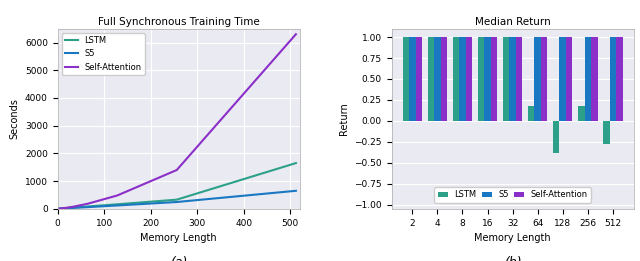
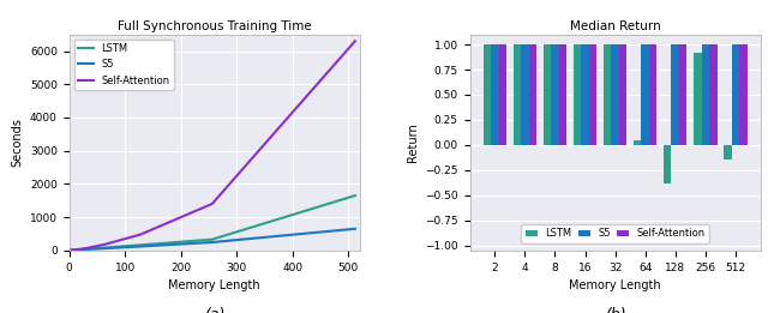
Median Return/LSTM/64: 0.18 -> 0.04
Median Return/LSTM/256: 0.18 -> 0.92
Median Return/LSTM/512: -0.28 -> -0.14
